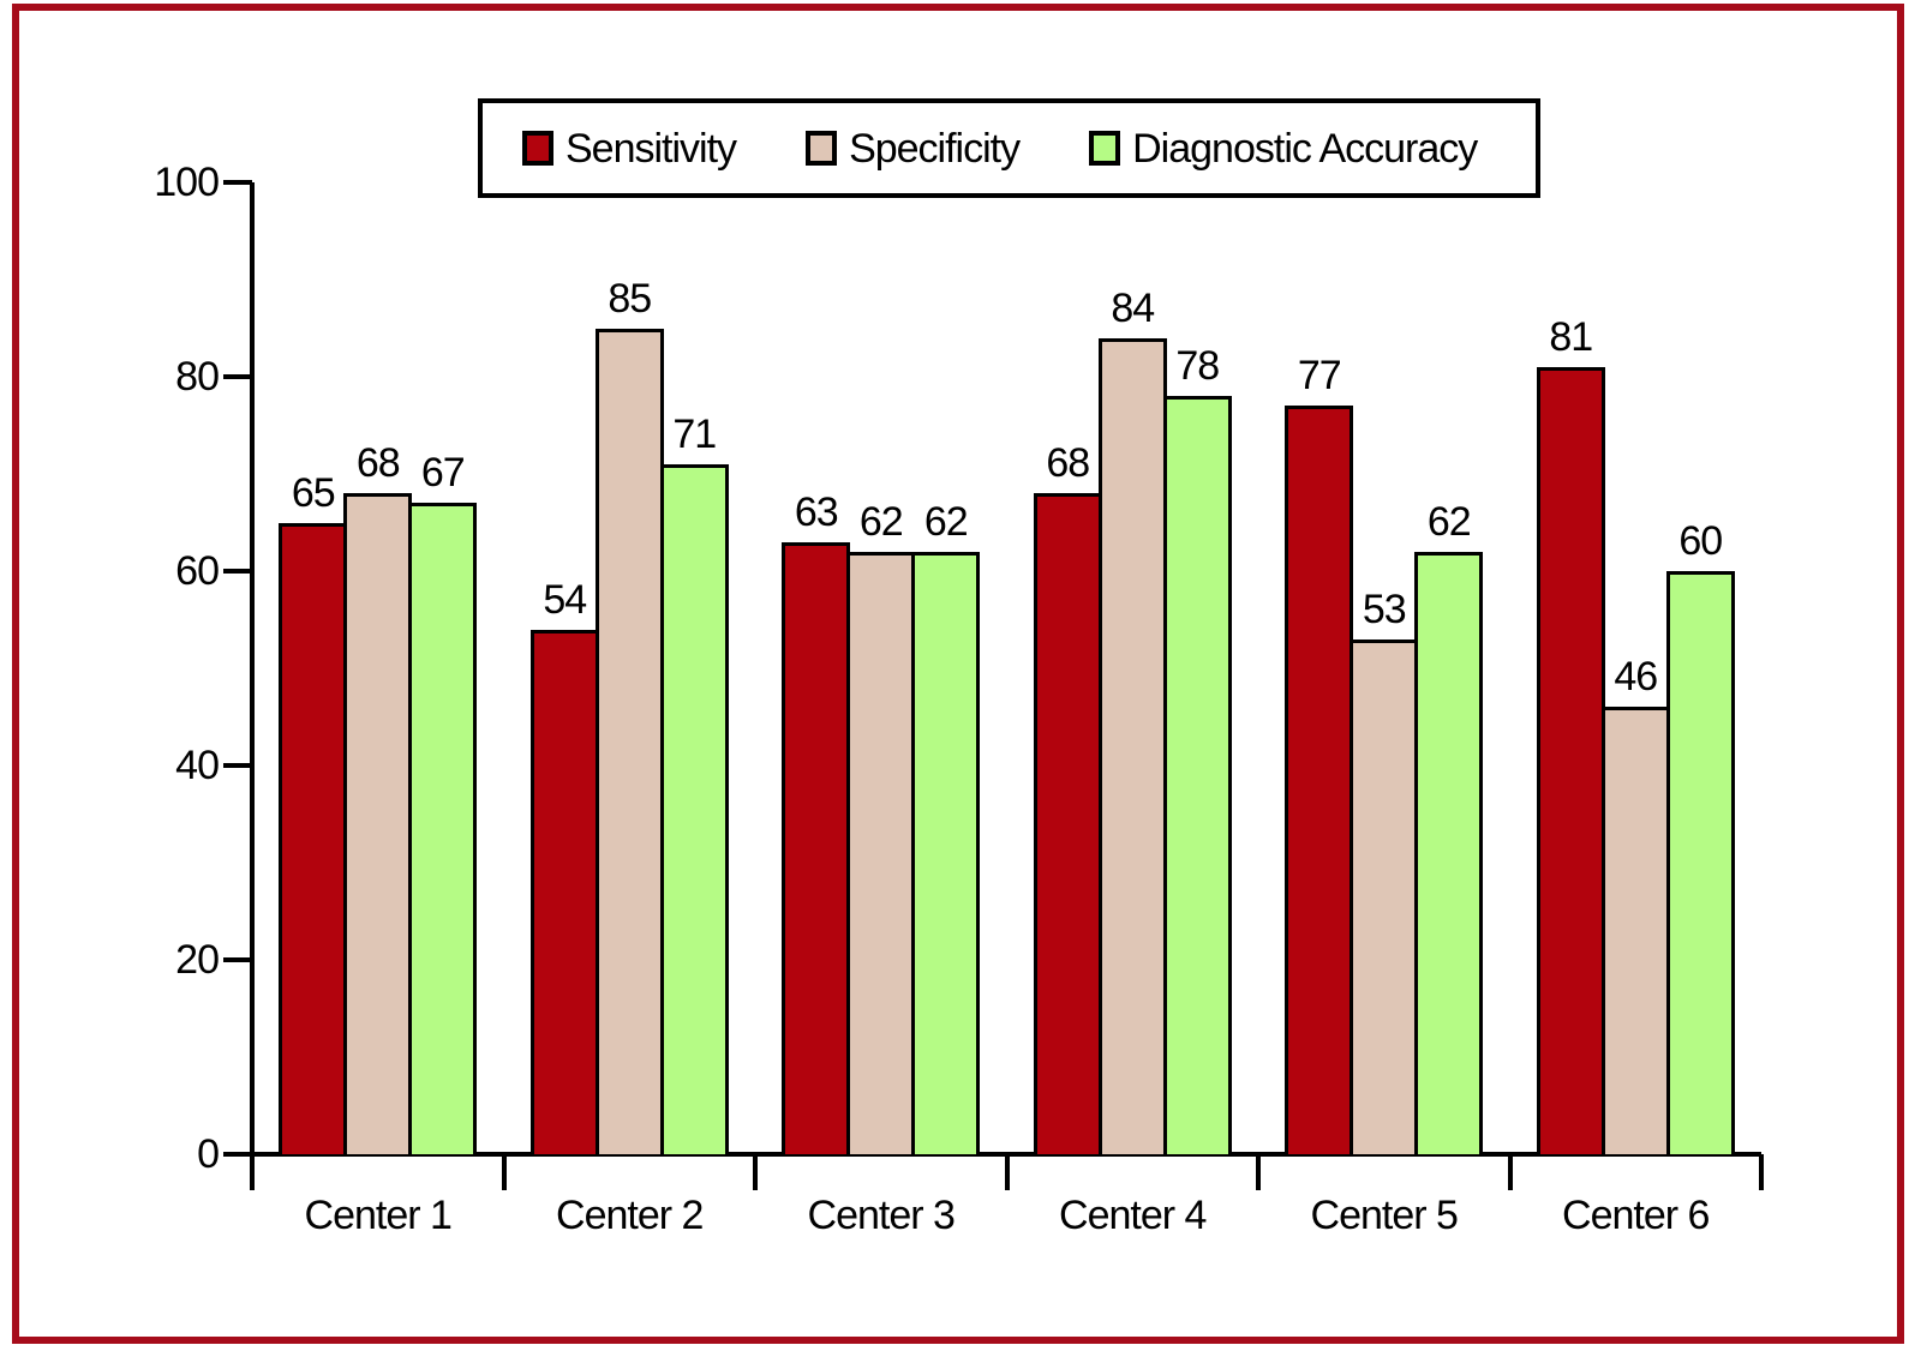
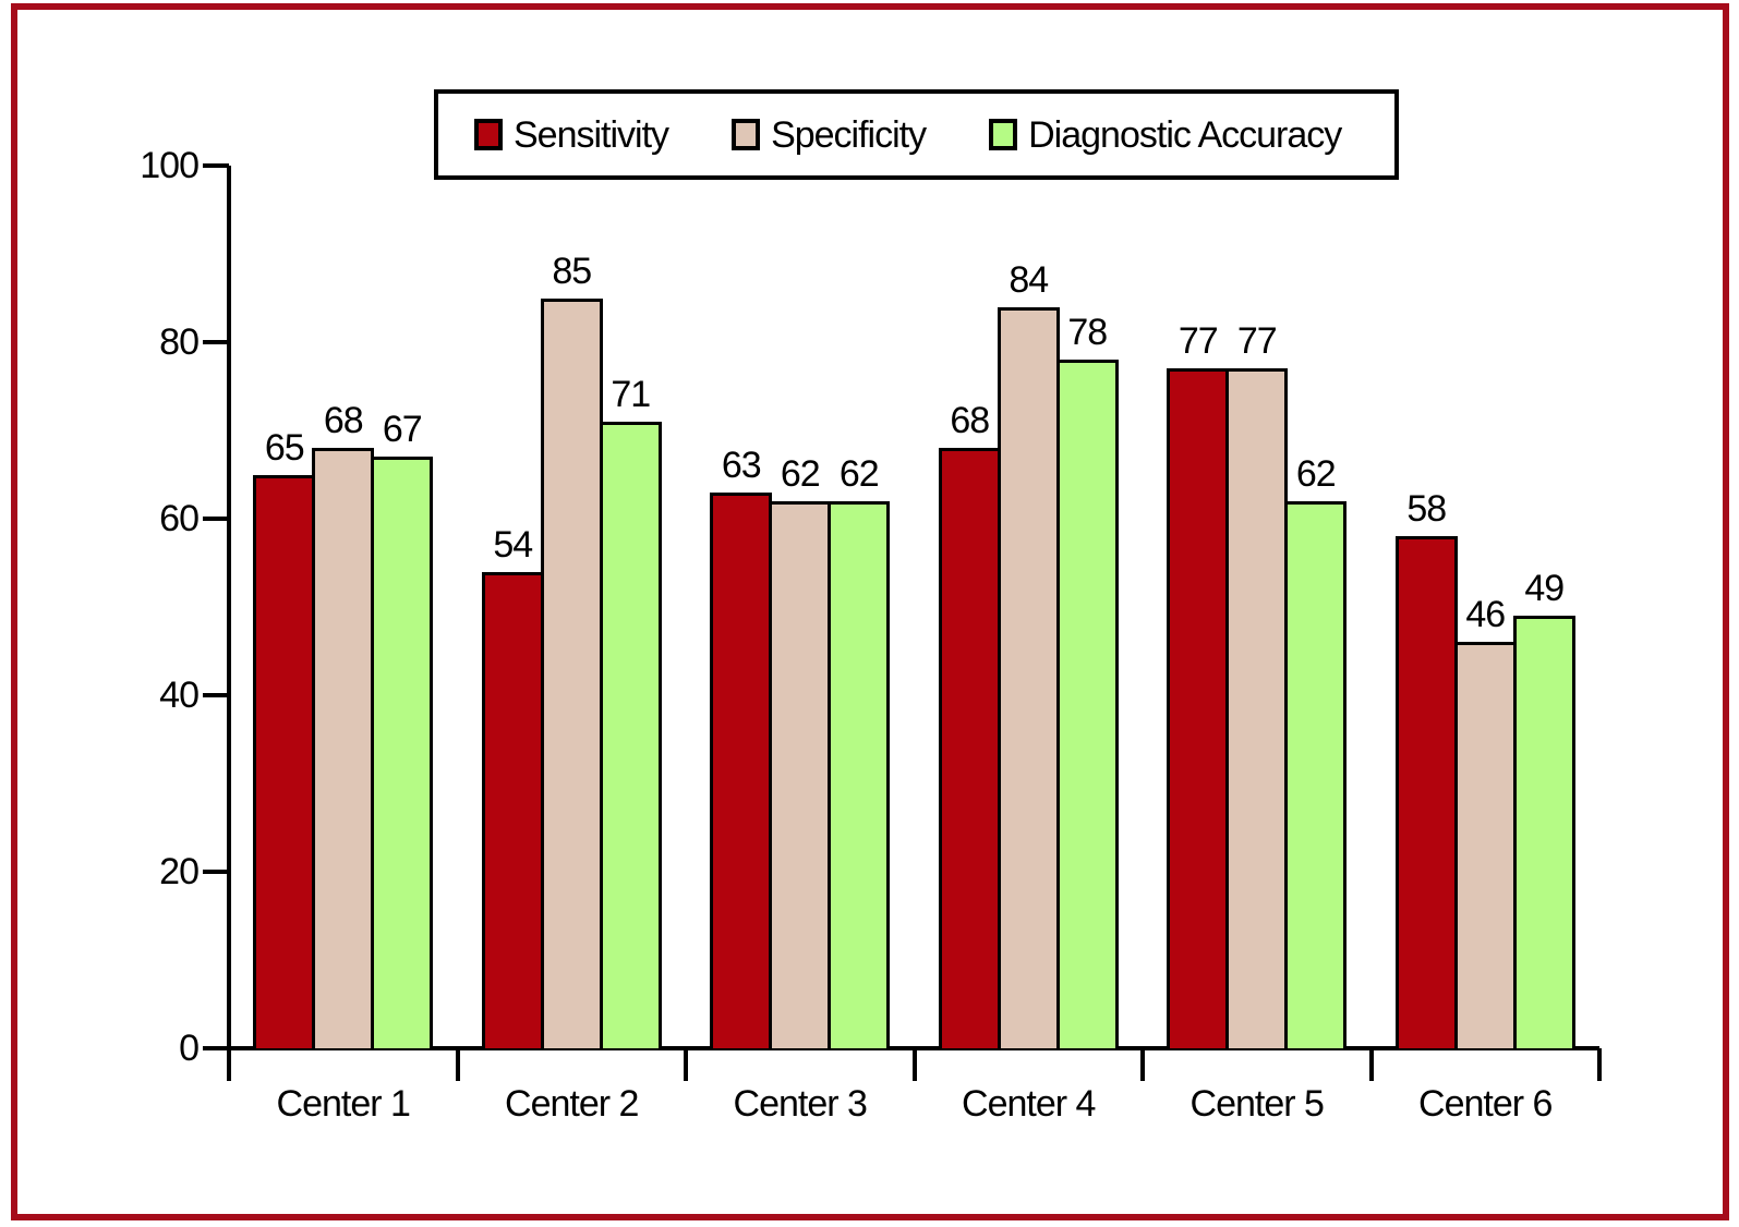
Specificity/Center 5: 53 -> 77
Sensitivity/Center 6: 81 -> 58
Diagnostic Accuracy/Center 6: 60 -> 49
